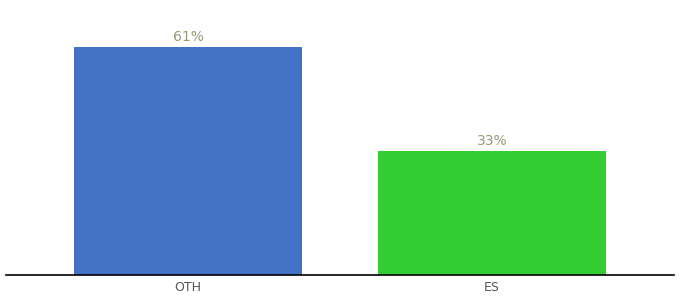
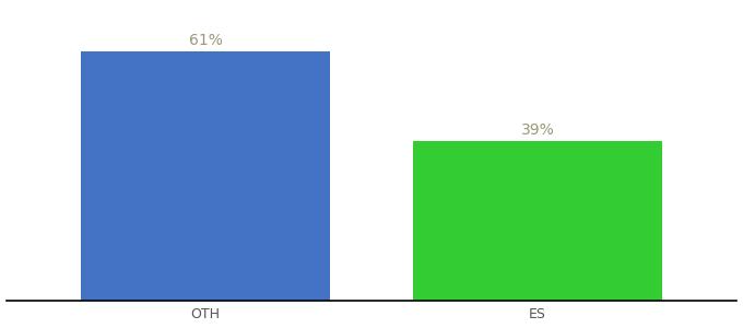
ES: 33% -> 39%
